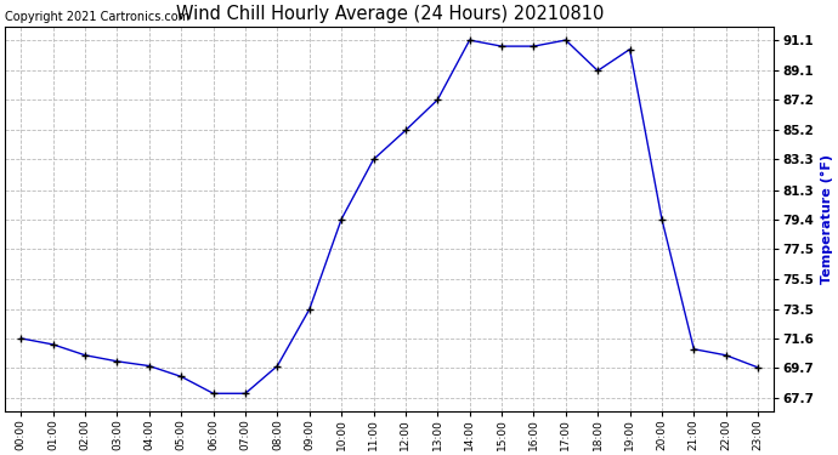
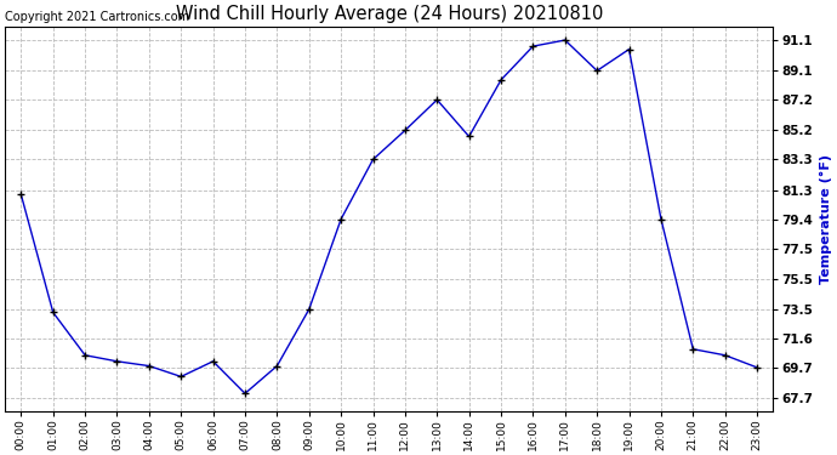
00:00: 71.6 -> 81.0
01:00: 71.2 -> 73.3
06:00: 68.0 -> 70.1
14:00: 91.1 -> 84.8
15:00: 90.7 -> 88.5
